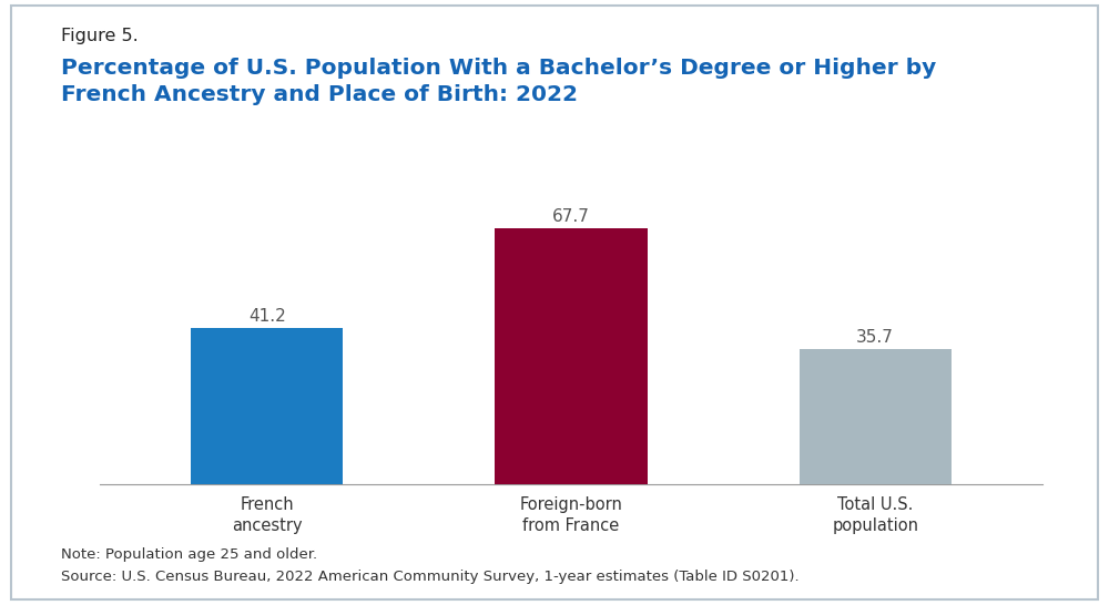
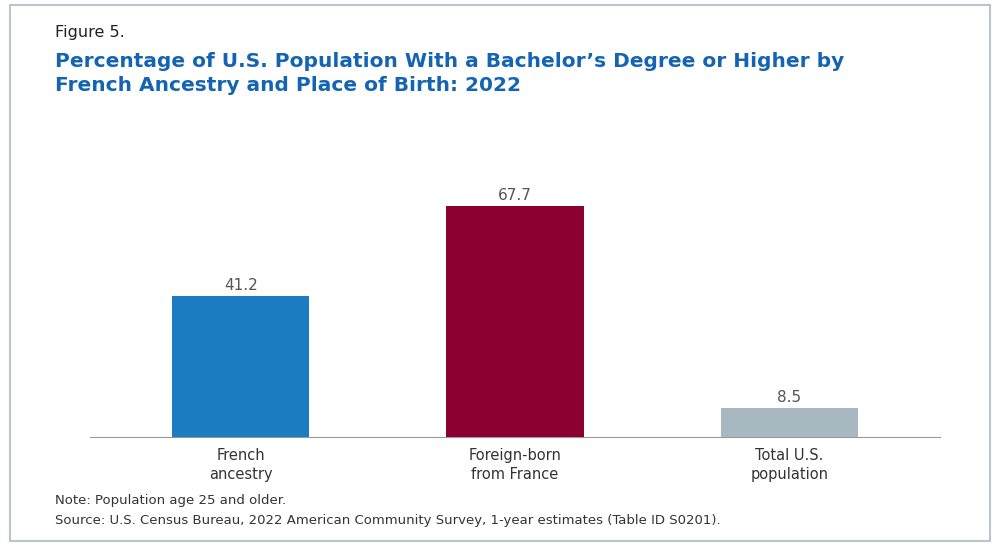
Total U.S. population: 35.7 -> 8.5
